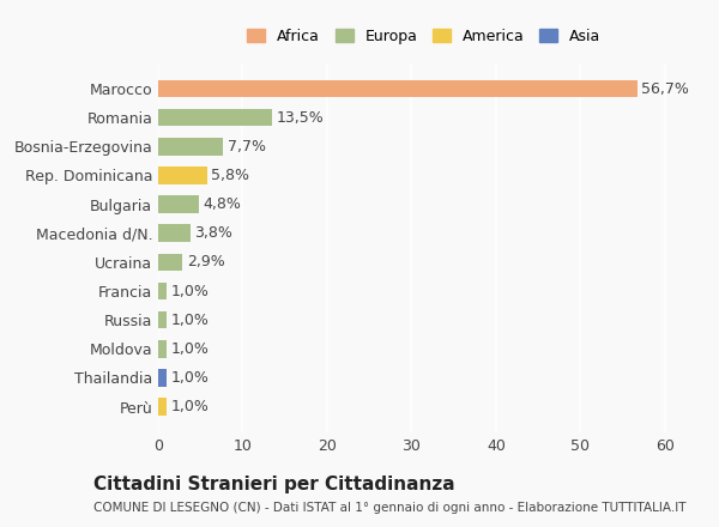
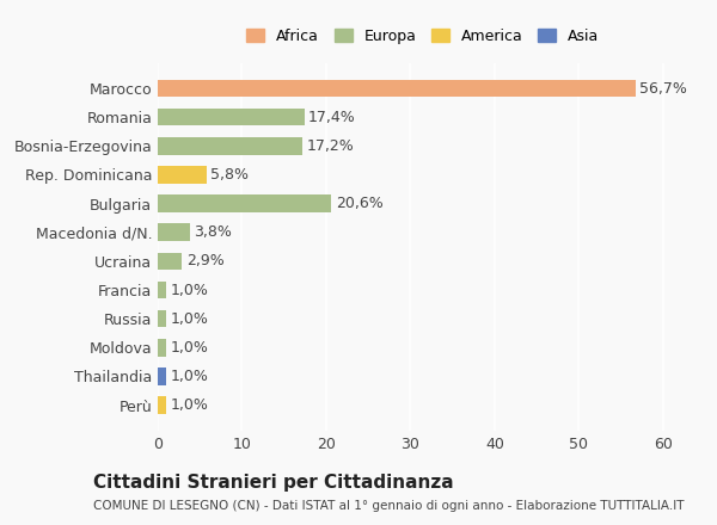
Romania: 13,5% -> 17,4%
Bosnia-Erzegovina: 7,7% -> 17,2%
Bulgaria: 4,8% -> 20,6%
